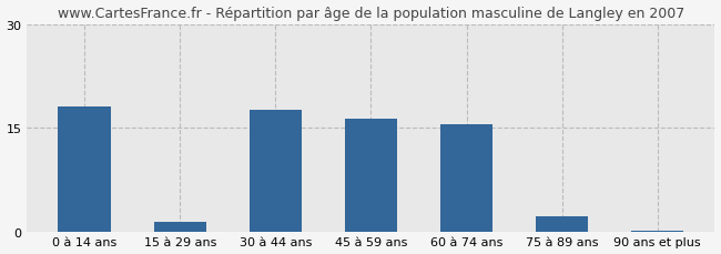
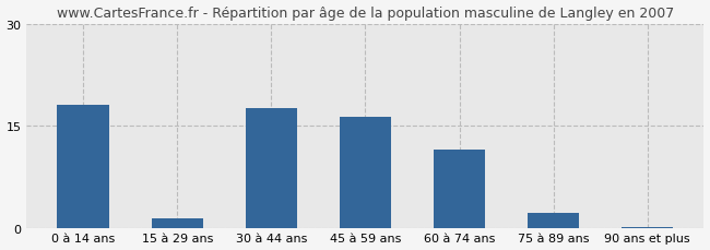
60 à 74 ans: 15.5 -> 11.4
